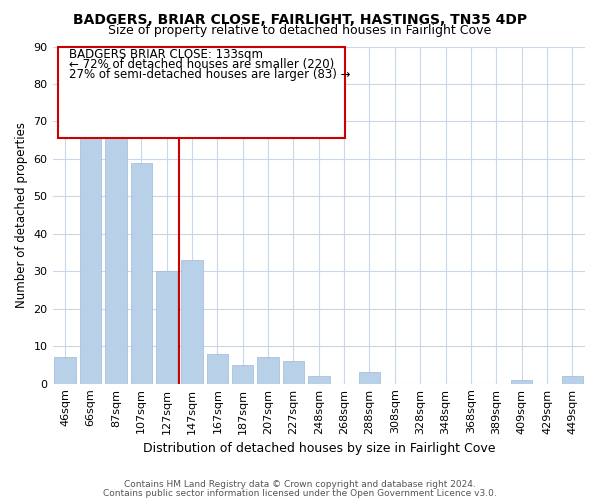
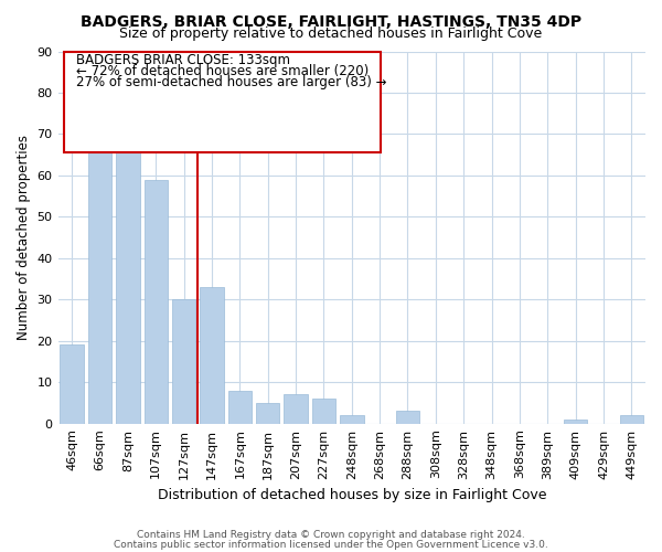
46sqm: 7 -> 19
